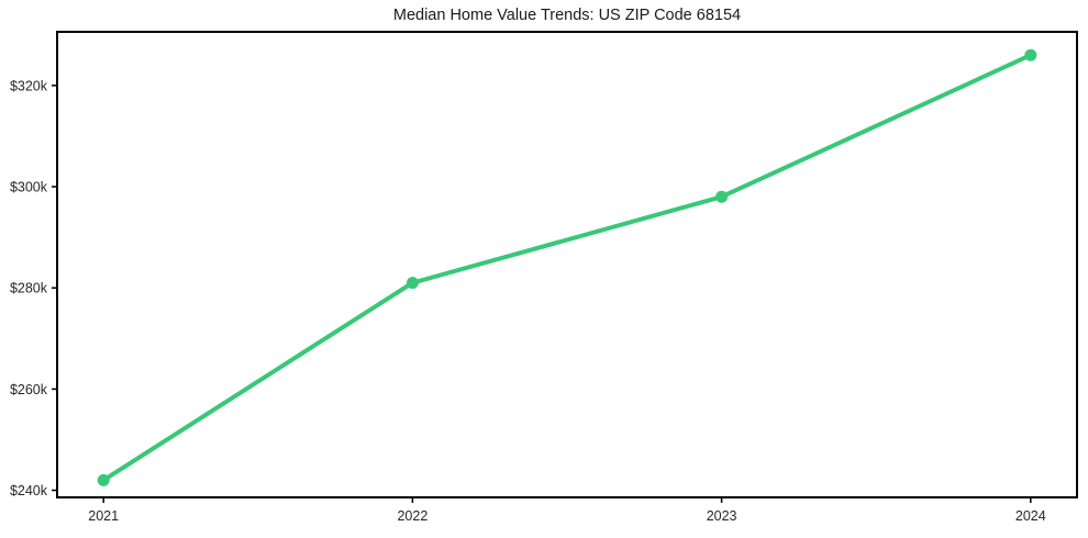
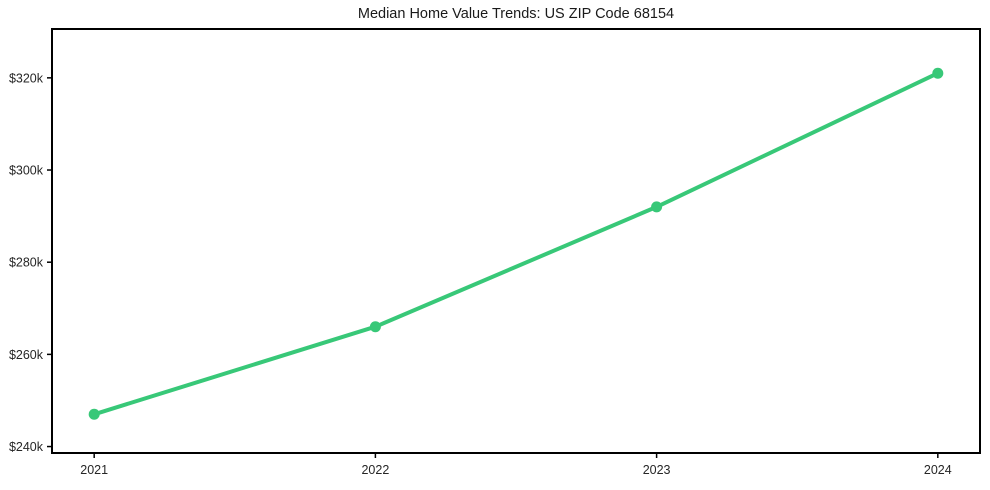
2021: $242k -> $247k
2022: $281k -> $266k
2023: $298k -> $292k
2024: $326k -> $321k
